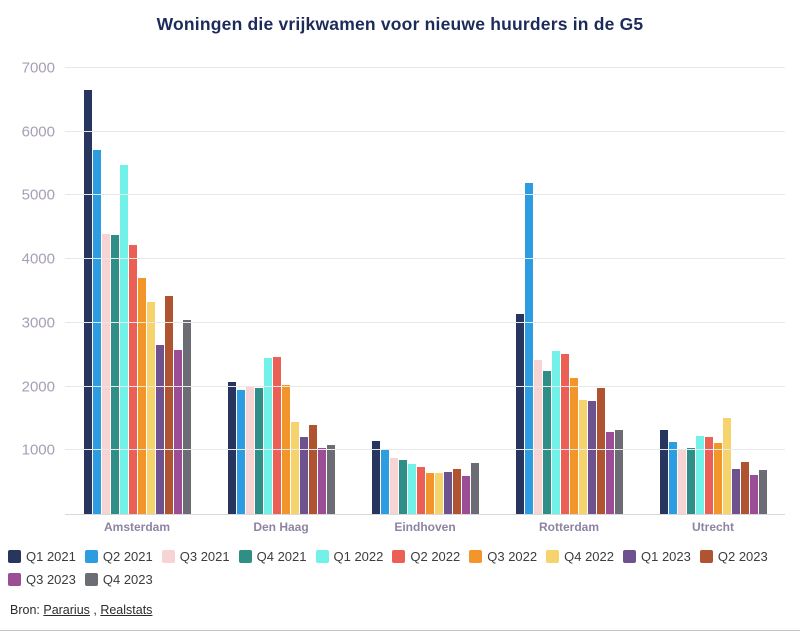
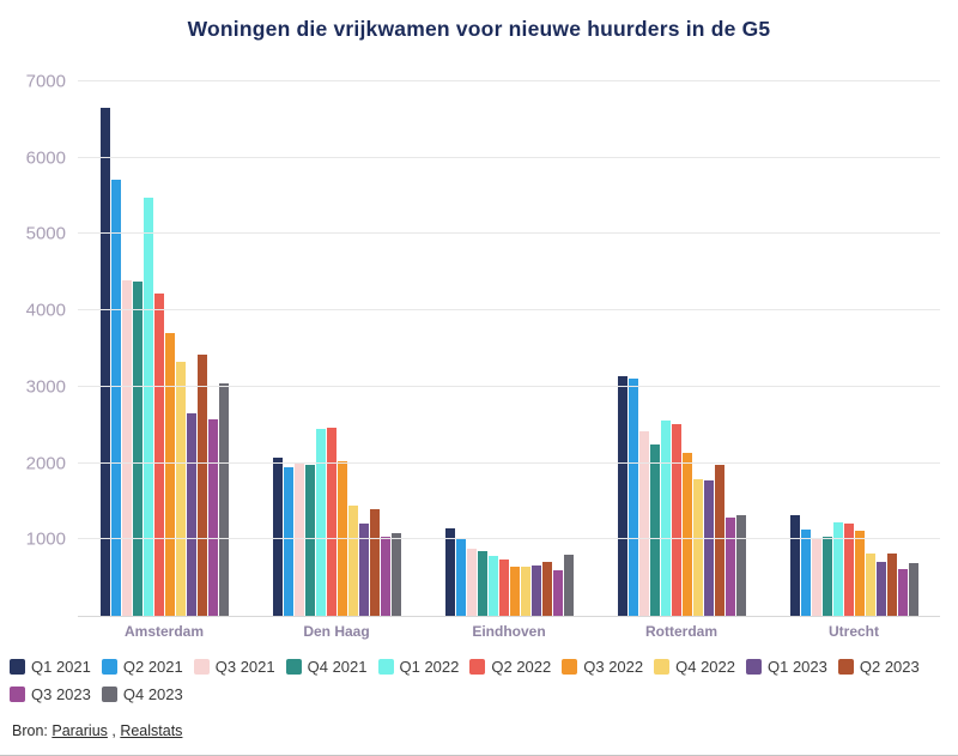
Q2 2021/Rotterdam: 5200 -> 3100
Q4 2022/Utrecht: 1500 -> 800
